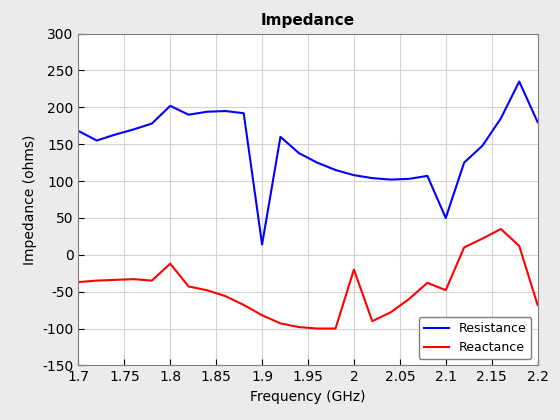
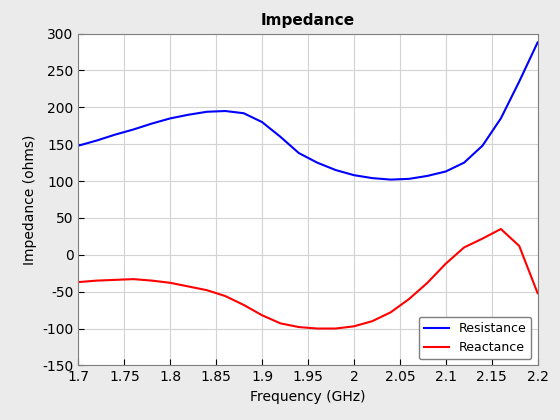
Resistance/1.7: 168 -> 148
Resistance/1.8: 202 -> 185
Reactance/1.8: -12 -> -38
Resistance/1.9: 14 -> 180
Reactance/2: -20 -> -97
Resistance/2.1: 50 -> 113
Reactance/2.1: -48 -> -12
Resistance/2.2: 180 -> 288
Reactance/2.2: -68 -> -52
